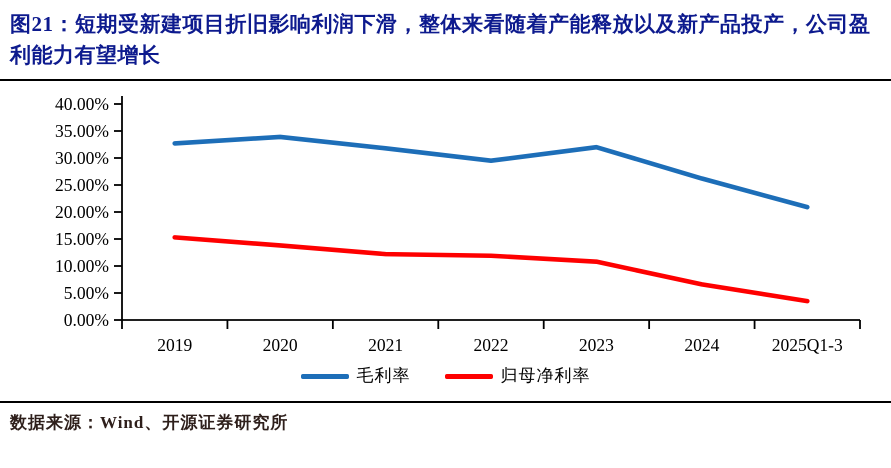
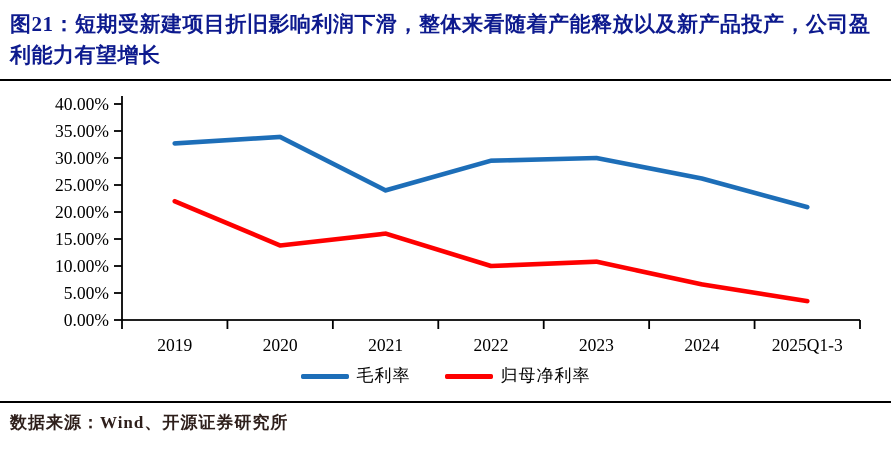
归母净利率/2019: 15% -> 22%
毛利率/2021: 32% -> 24%
归母净利率/2021: 12% -> 16%
归母净利率/2022: 12% -> 10%
毛利率/2023: 32% -> 30%
